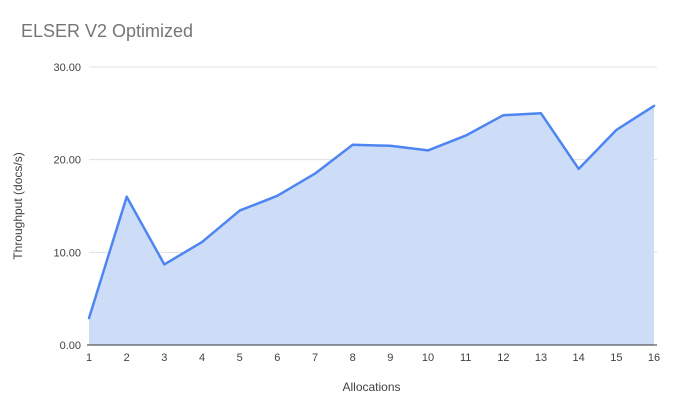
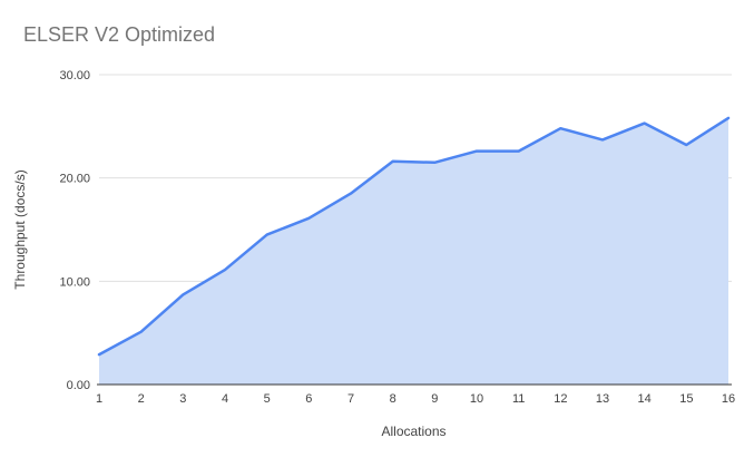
2: 16 -> 5
10: 21 -> 23
13: 25 -> 24
14: 19 -> 25
